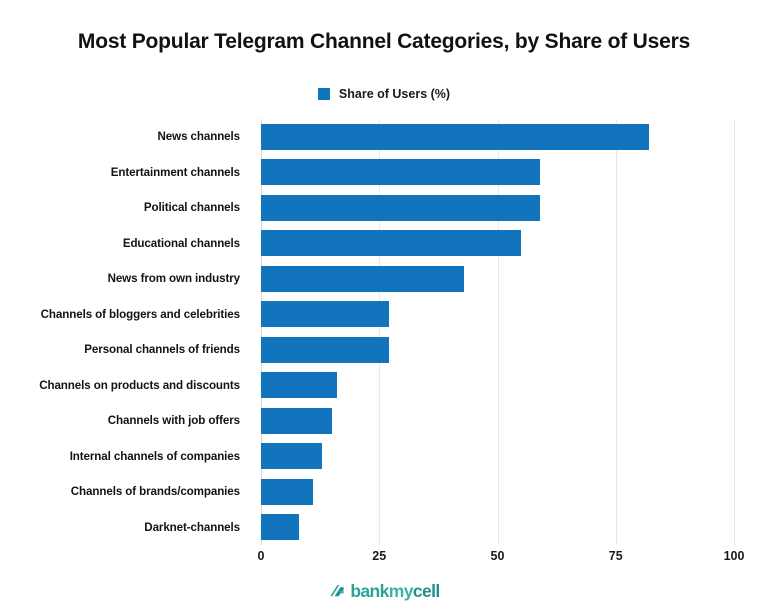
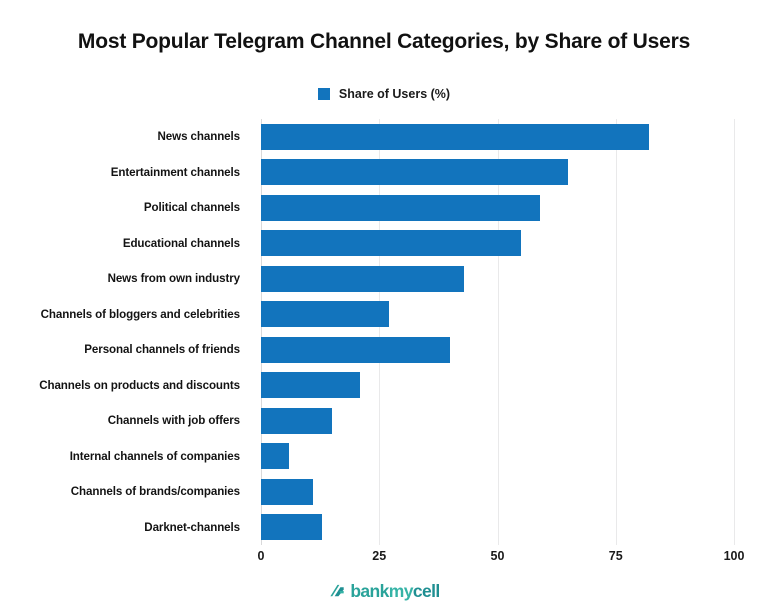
Entertainment channels: 59 -> 65
Personal channels of friends: 27 -> 40
Channels on products and discounts: 16 -> 21
Internal channels of companies: 13 -> 6
Darknet-channels: 8 -> 13
